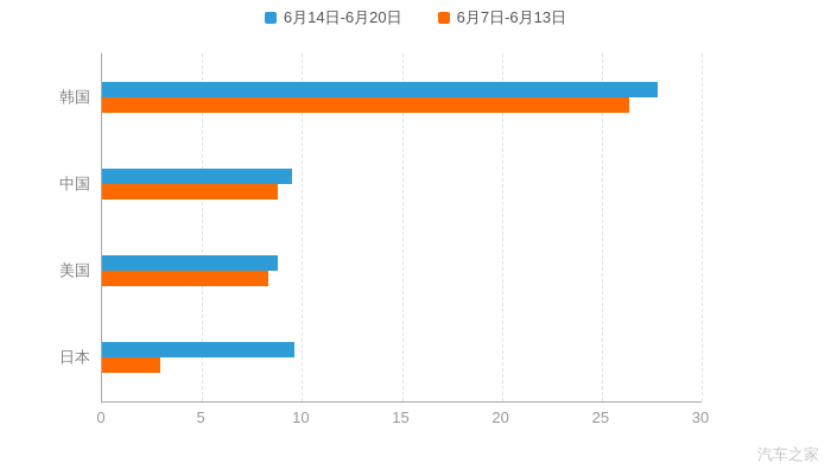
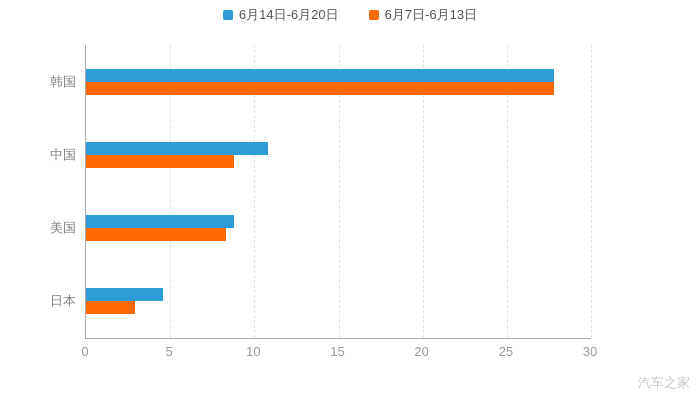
6月7日-6月13日/韩国: 26.4 -> 27.8
6月14日-6月20日/中国: 9.5 -> 10.8
6月14日-6月20日/日本: 9.6 -> 4.6
